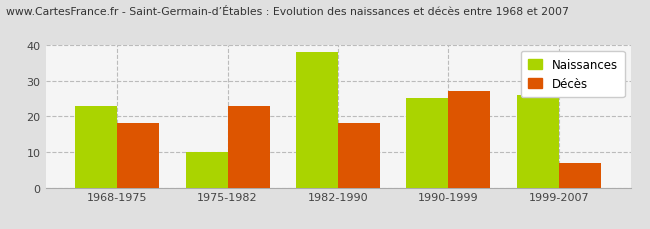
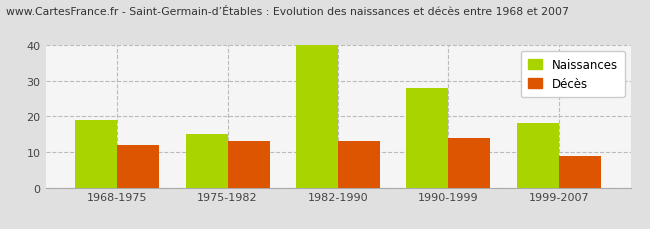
Naissances/1968-1975: 23 -> 19
Décès/1968-1975: 18 -> 12
Naissances/1975-1982: 10 -> 15
Décès/1975-1982: 23 -> 13
Naissances/1982-1990: 38 -> 40
Décès/1982-1990: 18 -> 13
Naissances/1990-1999: 25 -> 28
Décès/1990-1999: 27 -> 14
Naissances/1999-2007: 26 -> 18
Décès/1999-2007: 7 -> 9
